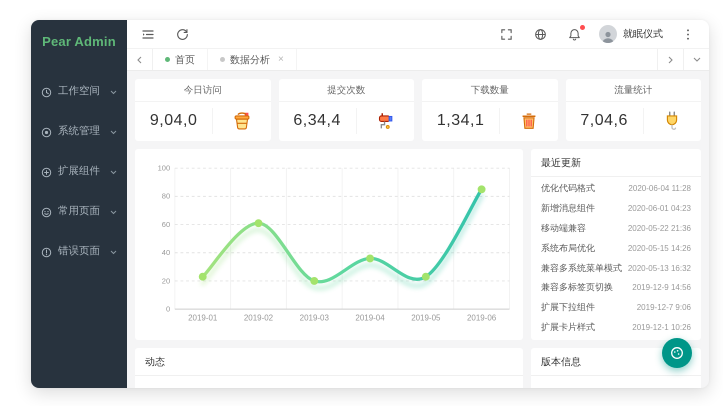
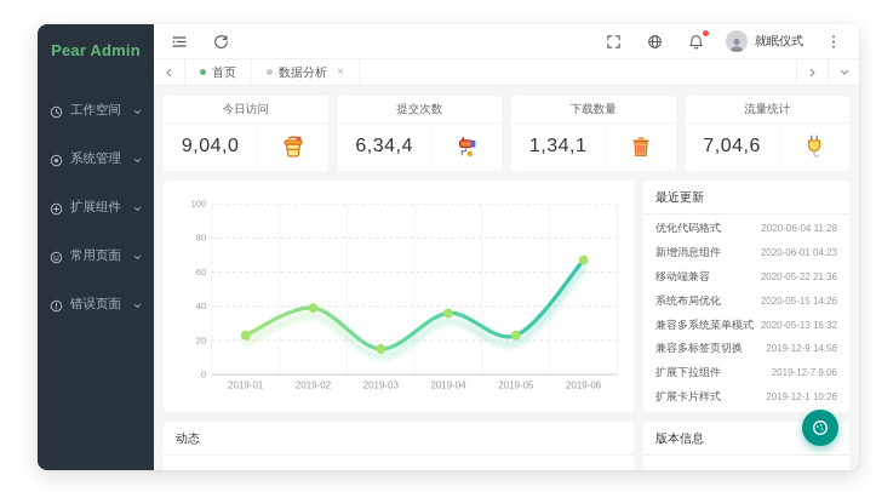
2019-02: 61 -> 39
2019-03: 20 -> 15
2019-06: 85 -> 67
